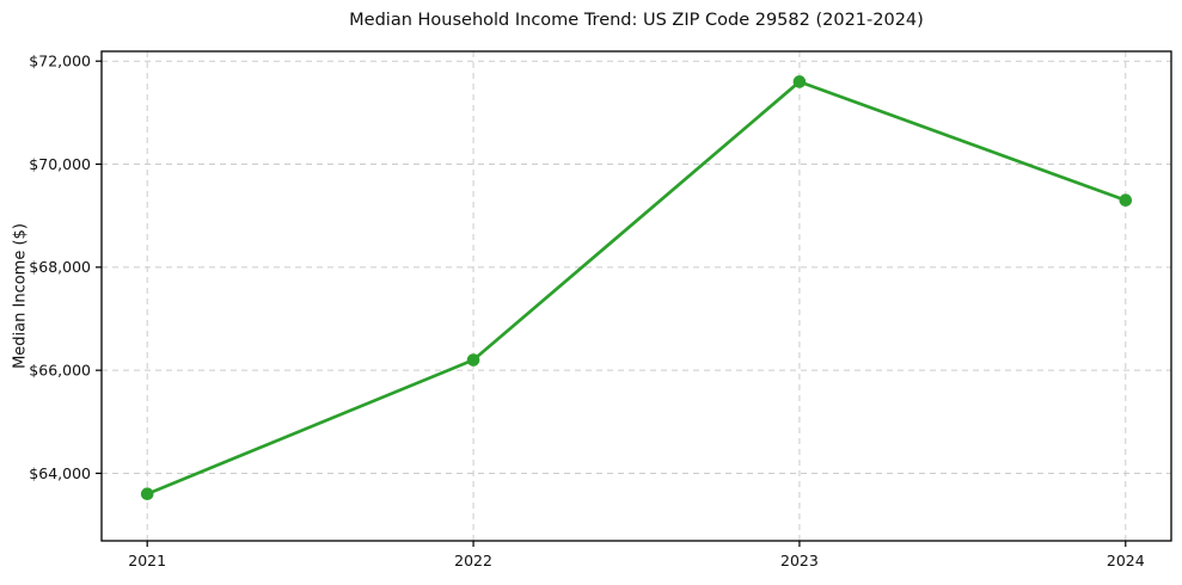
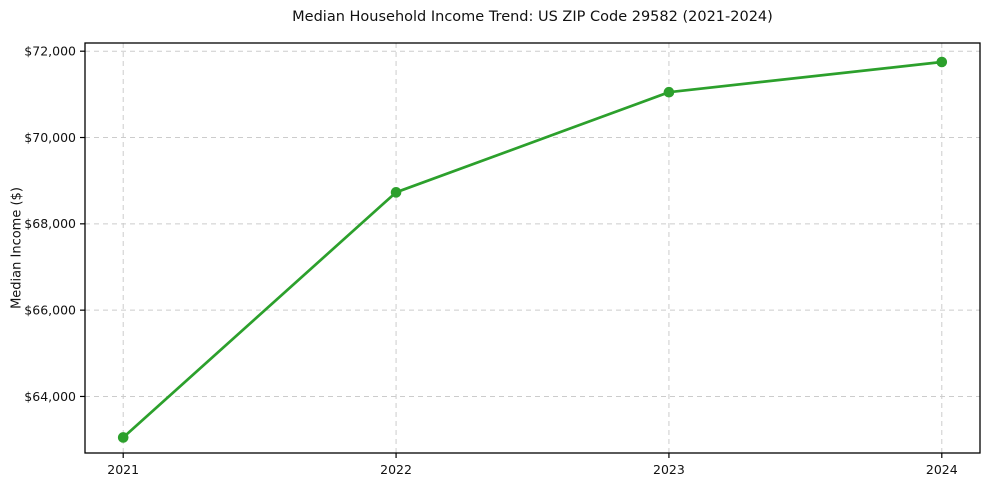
2021: $63600 -> $63000
2022: $66200 -> $68700
2023: $71600 -> $71000
2024: $69300 -> $71800
